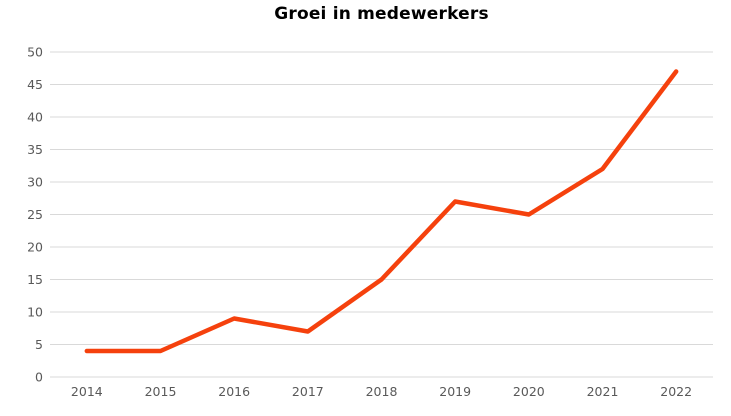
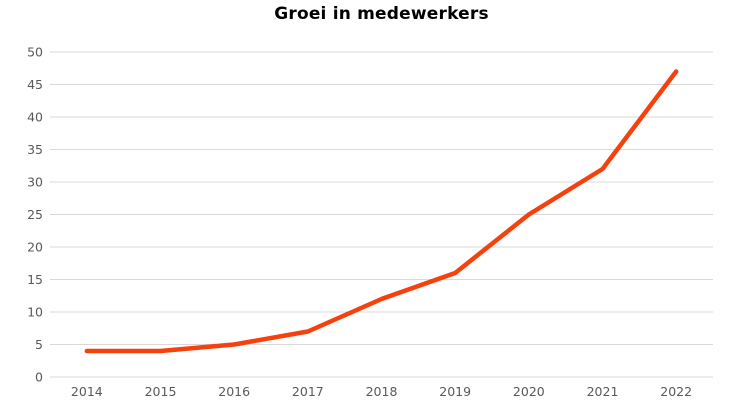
2016: 9 -> 5
2018: 15 -> 12
2019: 27 -> 16
